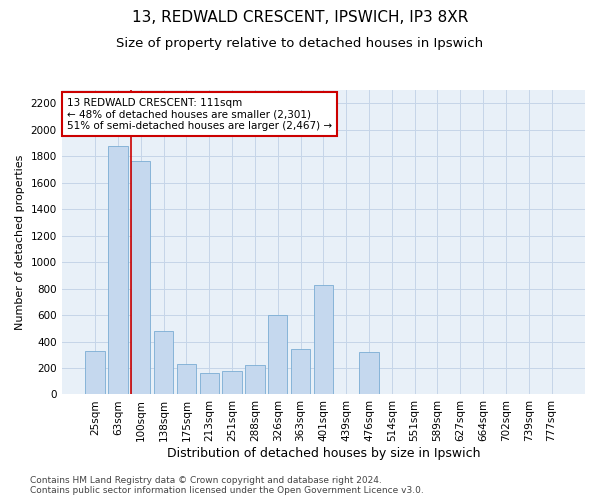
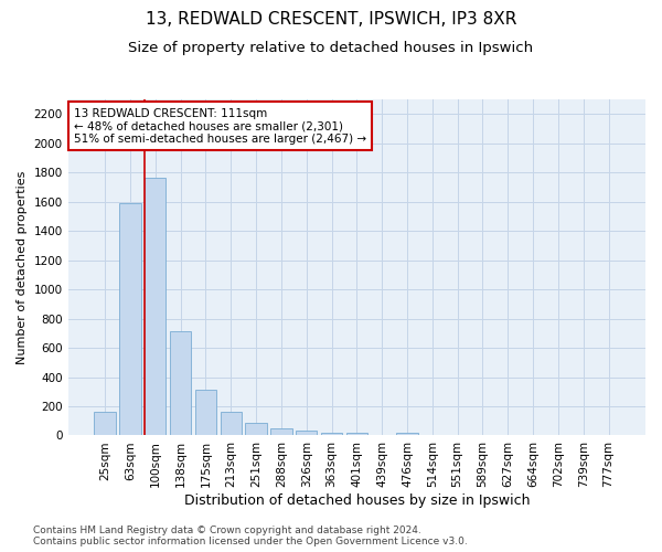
25sqm: 330 -> 160
63sqm: 1880 -> 1590
138sqm: 480 -> 710
175sqm: 230 -> 320
251sqm: 180 -> 80
288sqm: 220 -> 50
326sqm: 600 -> 30
363sqm: 340 -> 20
401sqm: 830 -> 20
476sqm: 320 -> 20
